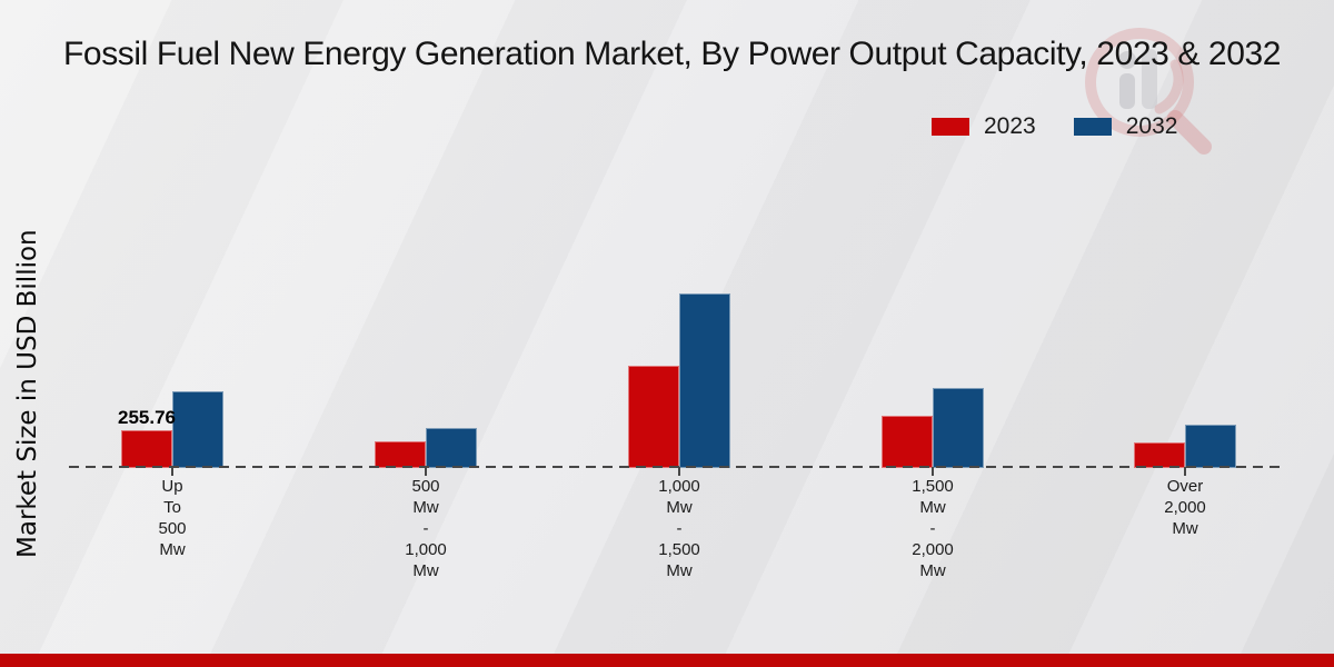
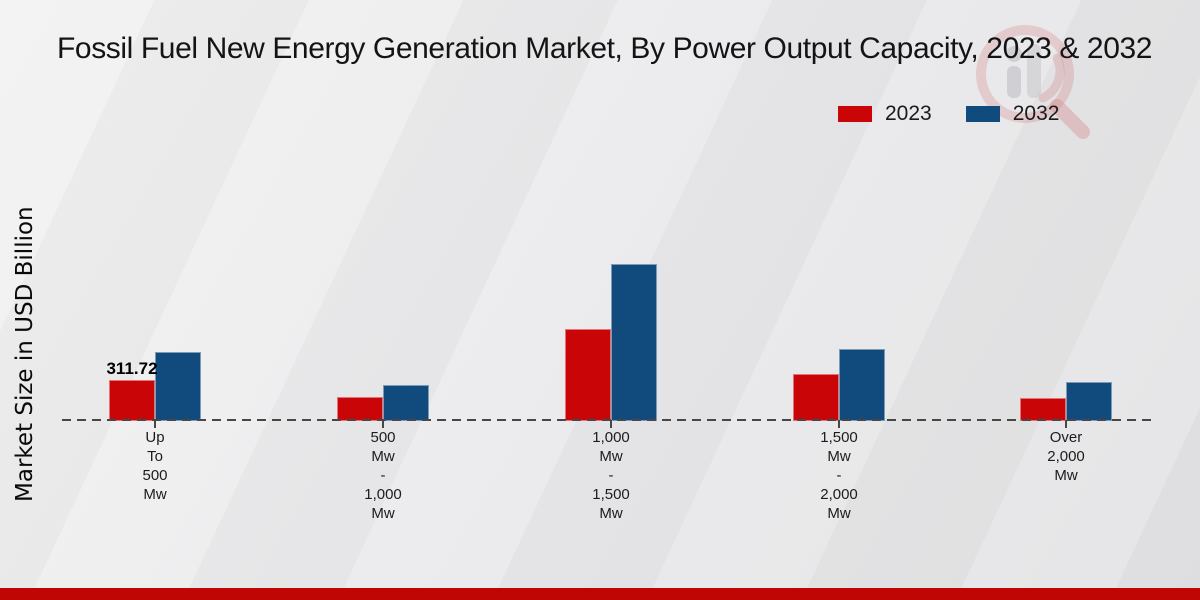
2023/Up To 500 Mw: 255.76 -> 311.72
